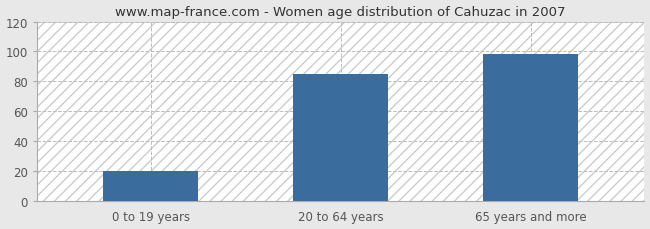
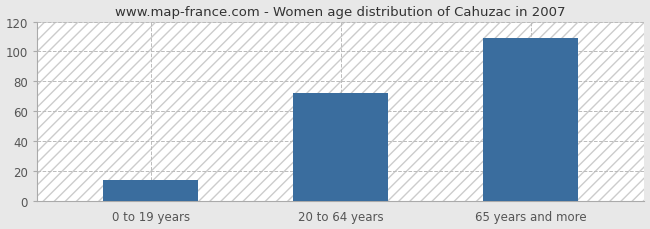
0 to 19 years: 20 -> 14
20 to 64 years: 85 -> 72
65 years and more: 98 -> 109
